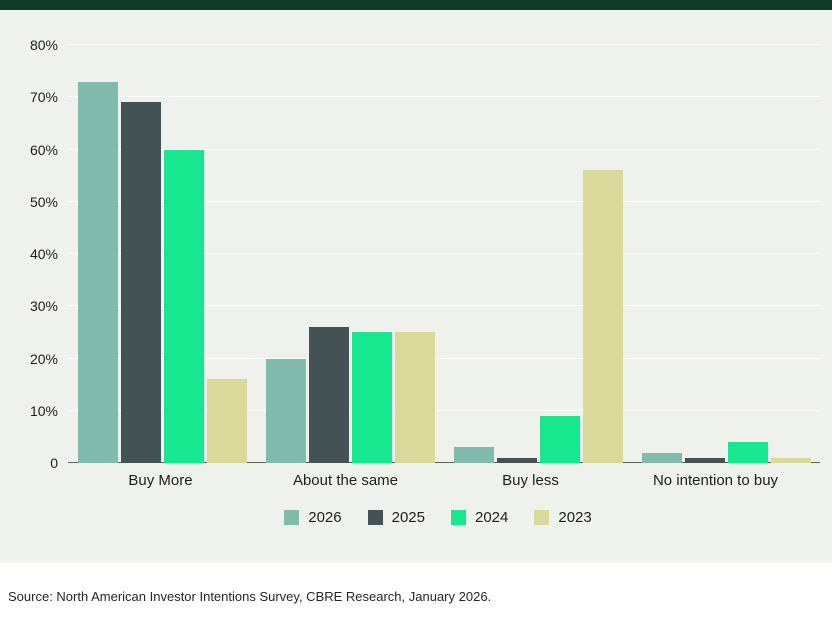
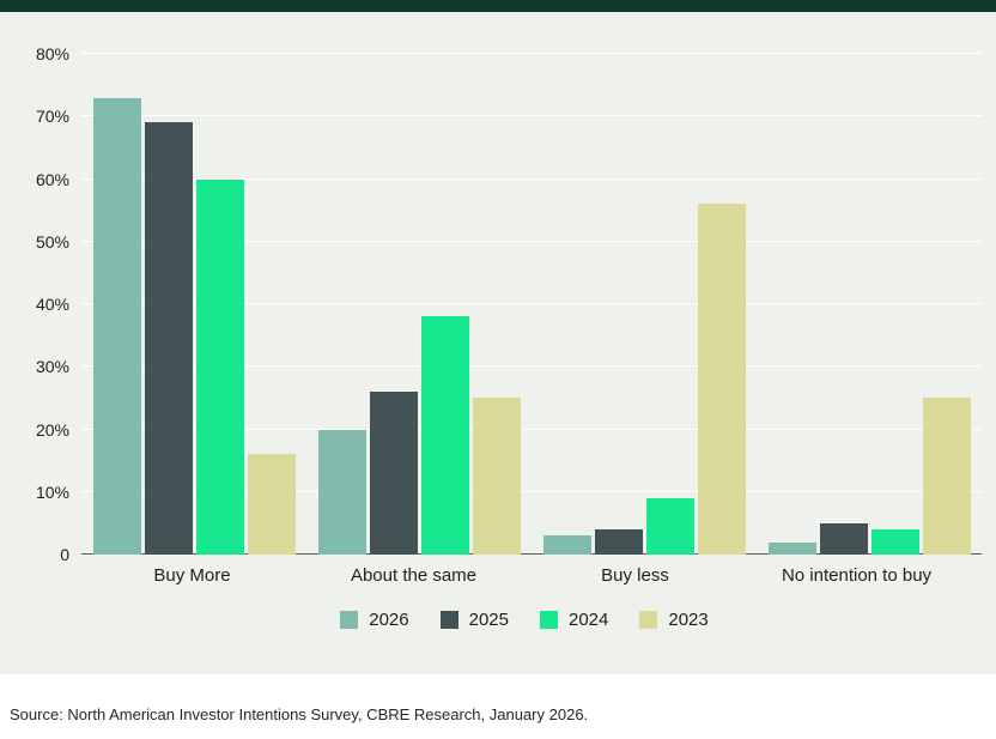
2024/About the same: 25% -> 38%
2025/Buy less: 1% -> 4%
2025/No intention to buy: 1% -> 5%
2023/No intention to buy: 1% -> 25%
